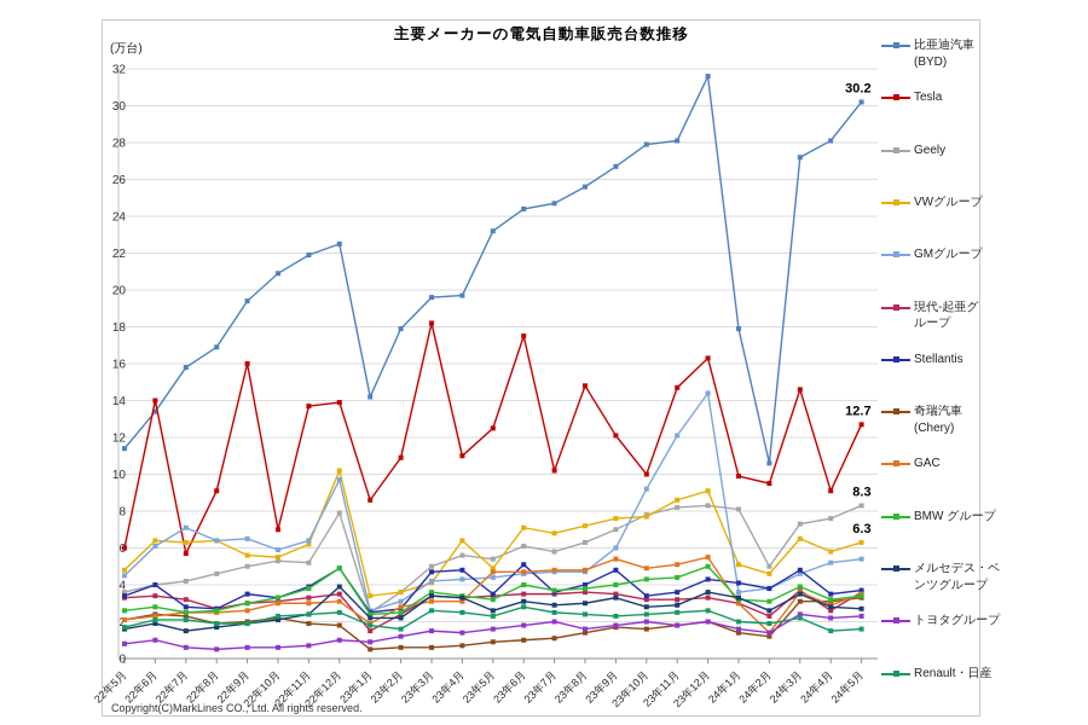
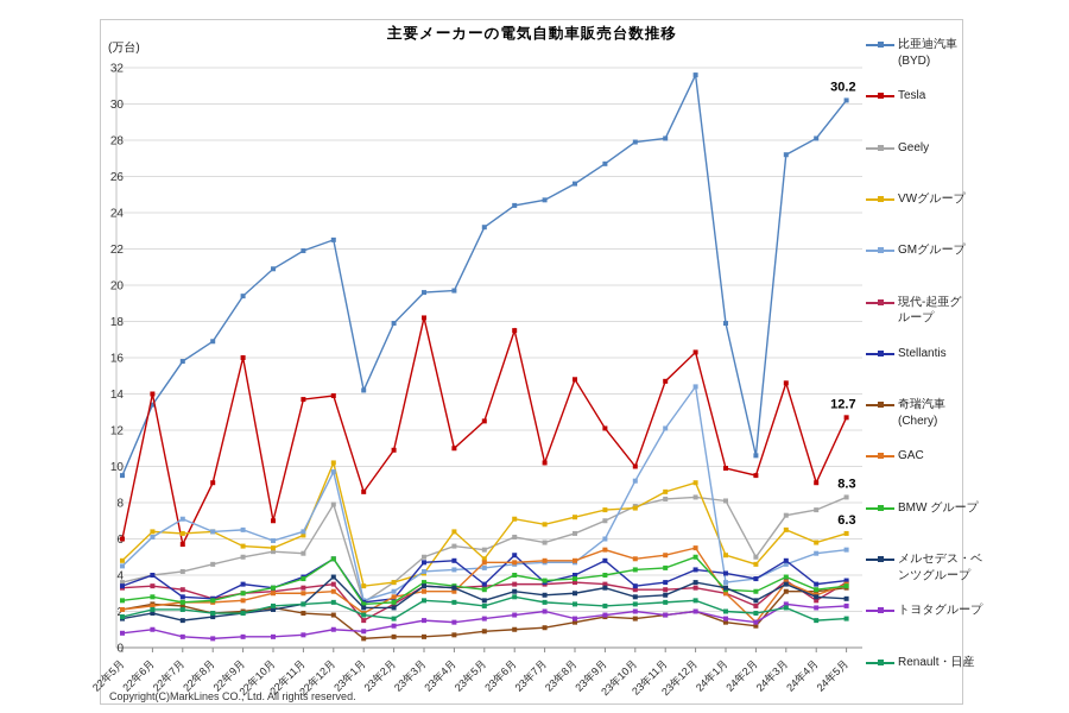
比亜迪汽車(BYD)/22年5月: 11.4 -> 9.5
